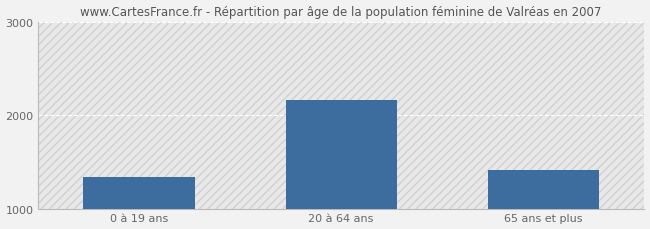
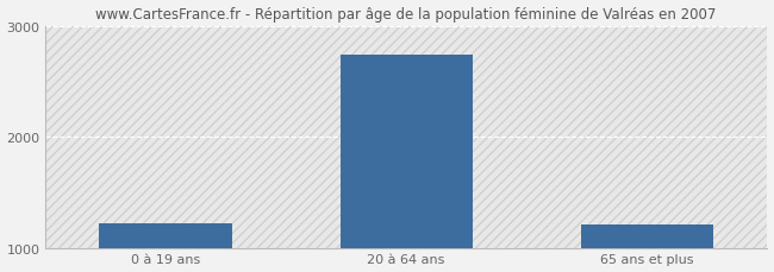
0 à 19 ans: 1340 -> 1230
20 à 64 ans: 2160 -> 2740
65 ans et plus: 1420 -> 1220
